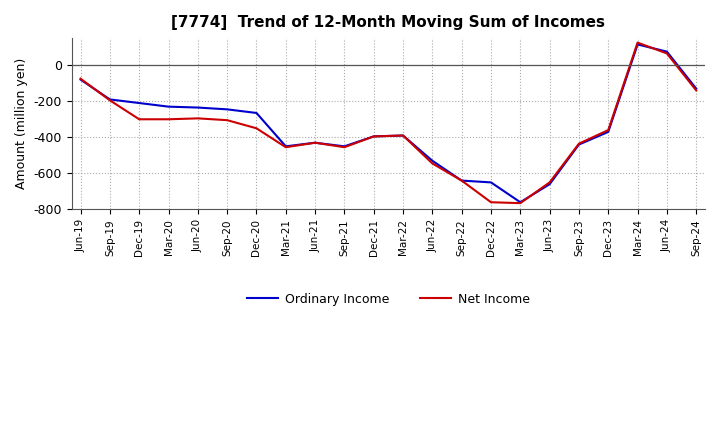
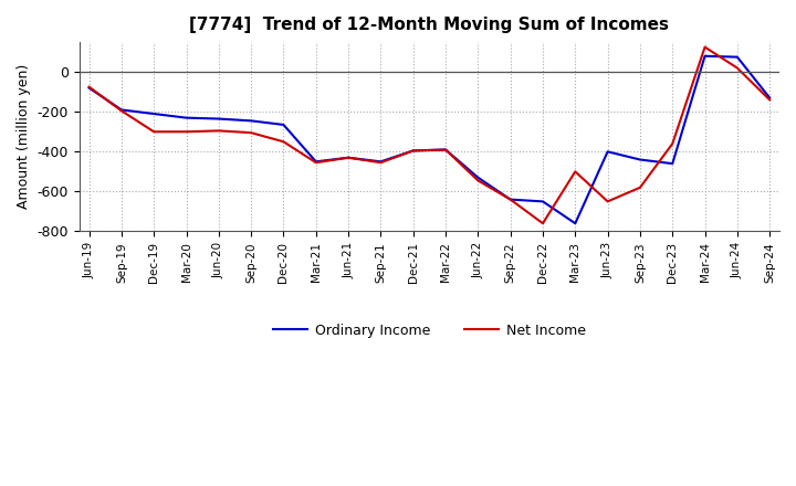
Net Income/Mar-23: -760 -> -500
Ordinary Income/Jun-23: -660 -> -400
Net Income/Sep-23: -440 -> -580
Ordinary Income/Dec-23: -370 -> -460
Ordinary Income/Mar-24: 120 -> 80
Net Income/Jun-24: 60 -> 20
